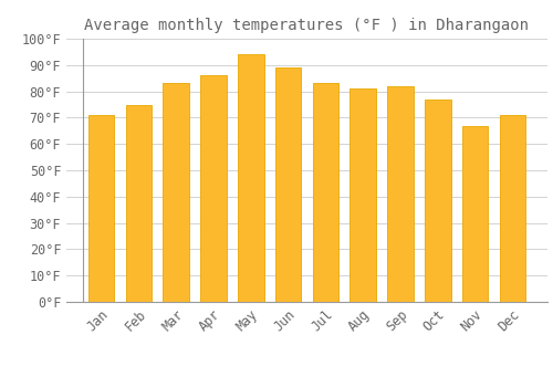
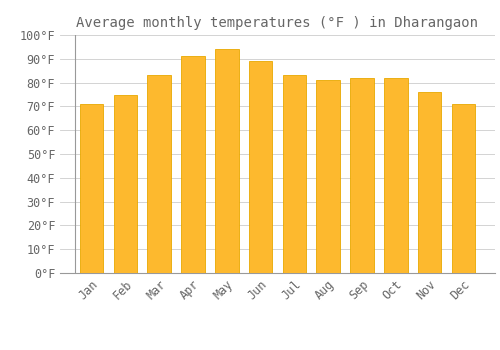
Apr: 86°F -> 91°F
Oct: 77°F -> 82°F
Nov: 67°F -> 76°F
